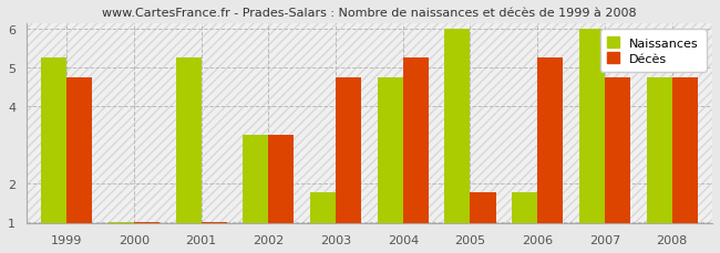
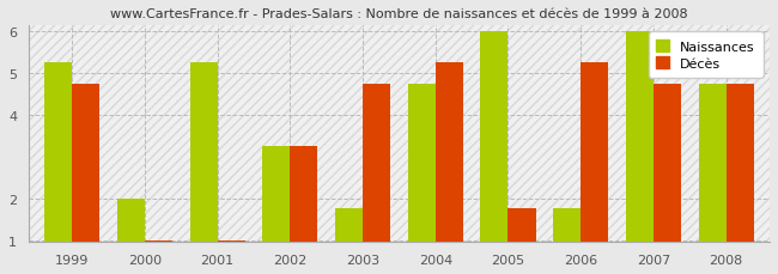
Naissances/2000: 1.00 -> 2.00
